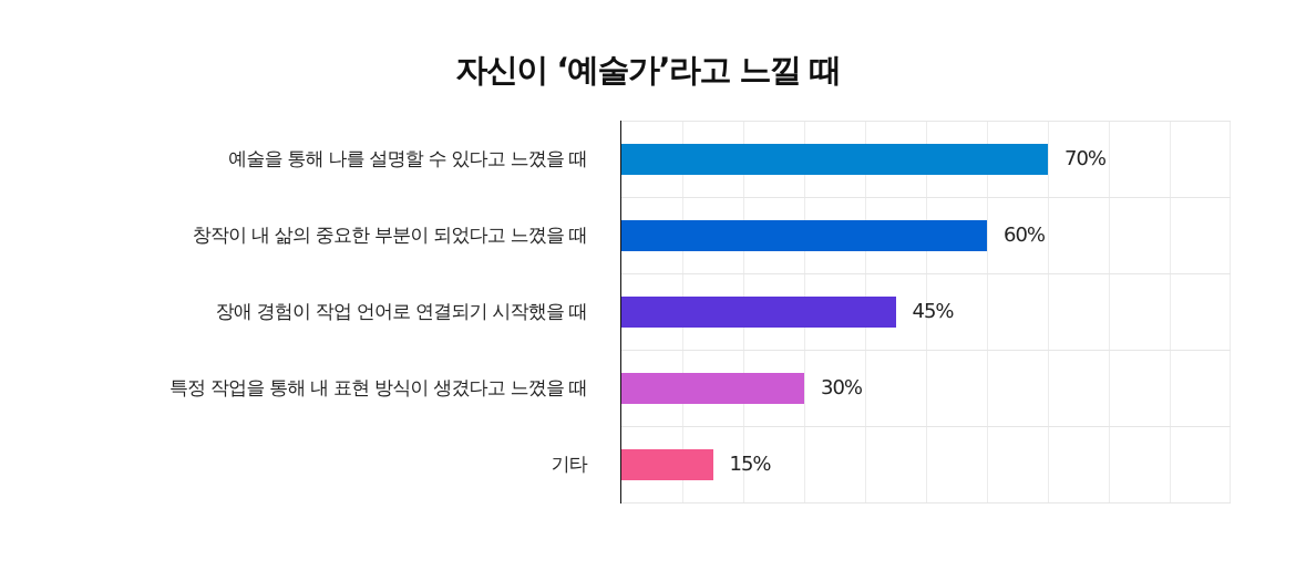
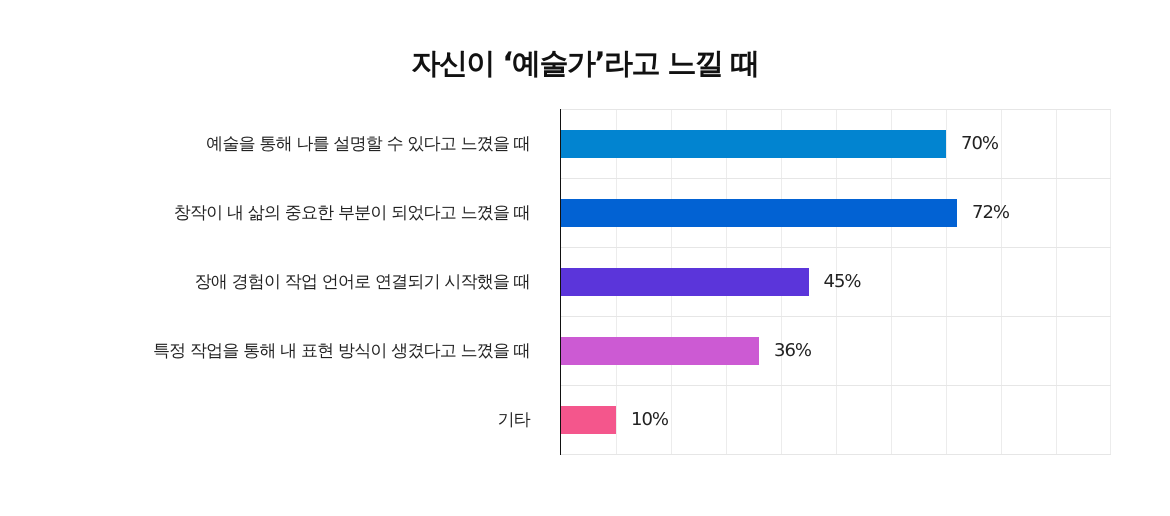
창작이 내 삶의 중요한 부분이 되었다고 느꼈을 때: 60% -> 72%
특정 작업을 통해 내 표현 방식이 생겼다고 느꼈을 때: 30% -> 36%
기타: 15% -> 10%
